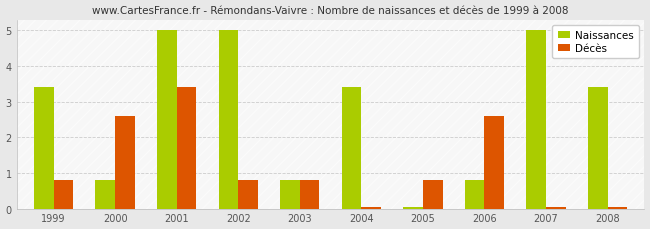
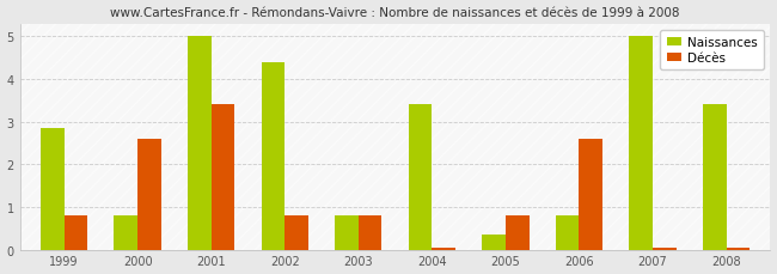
Naissances/1999: 3.40 -> 2.85
Naissances/2002: 5.00 -> 4.40
Naissances/2005: 0.05 -> 0.35
